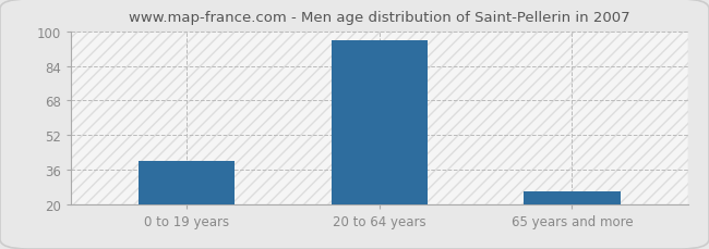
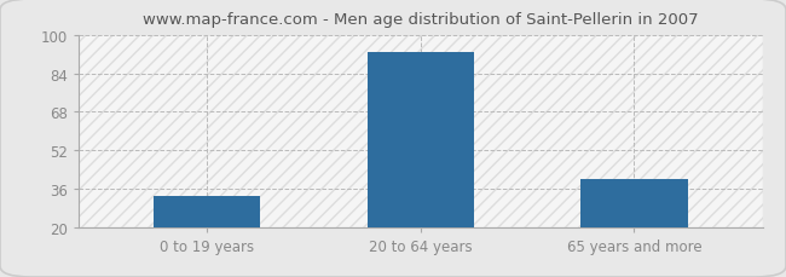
0 to 19 years: 40 -> 33
20 to 64 years: 96 -> 93
65 years and more: 26 -> 40
